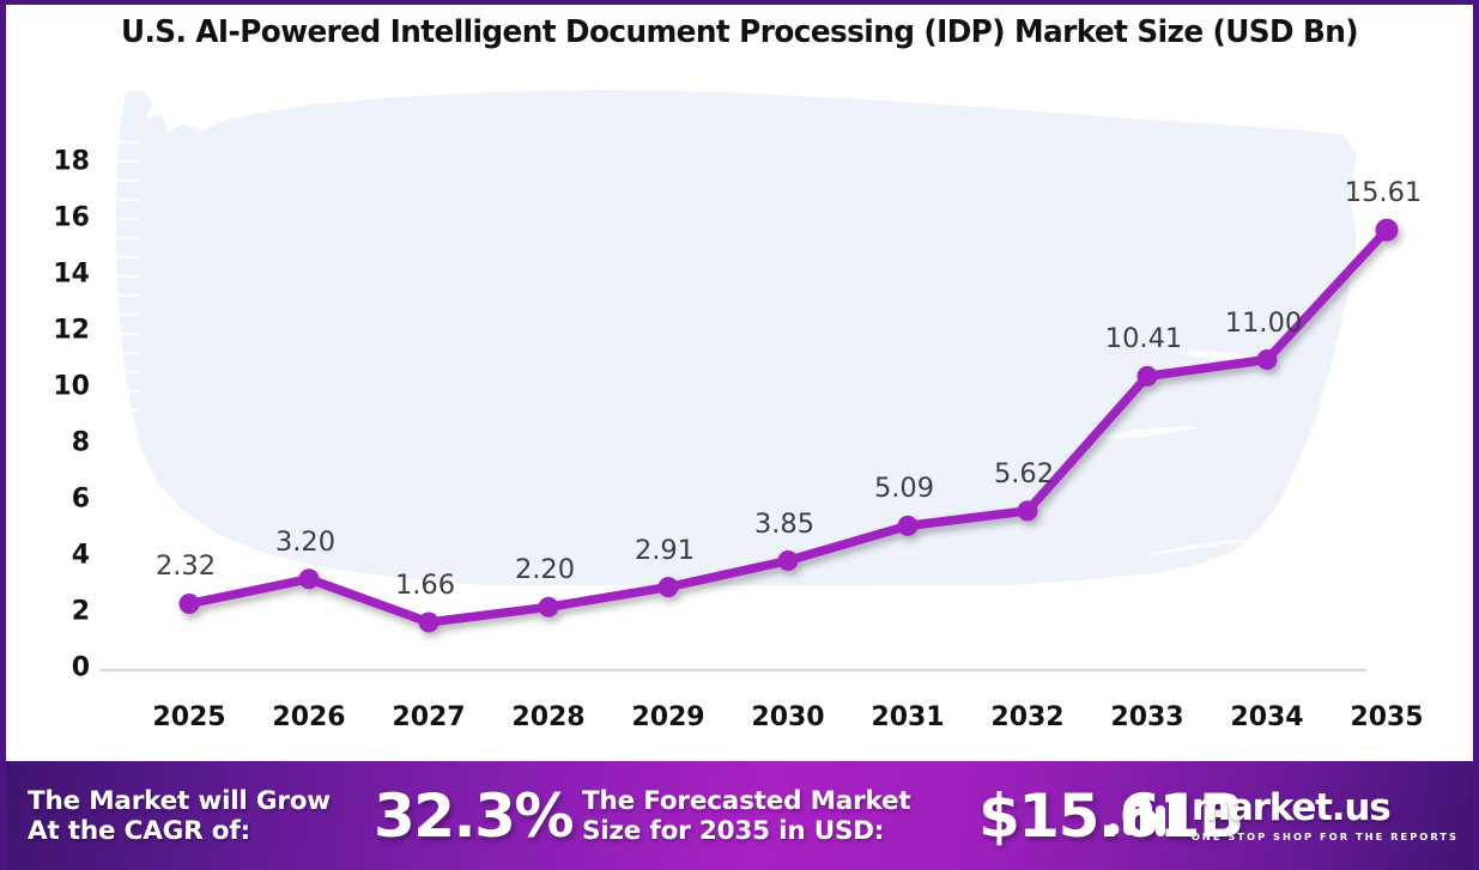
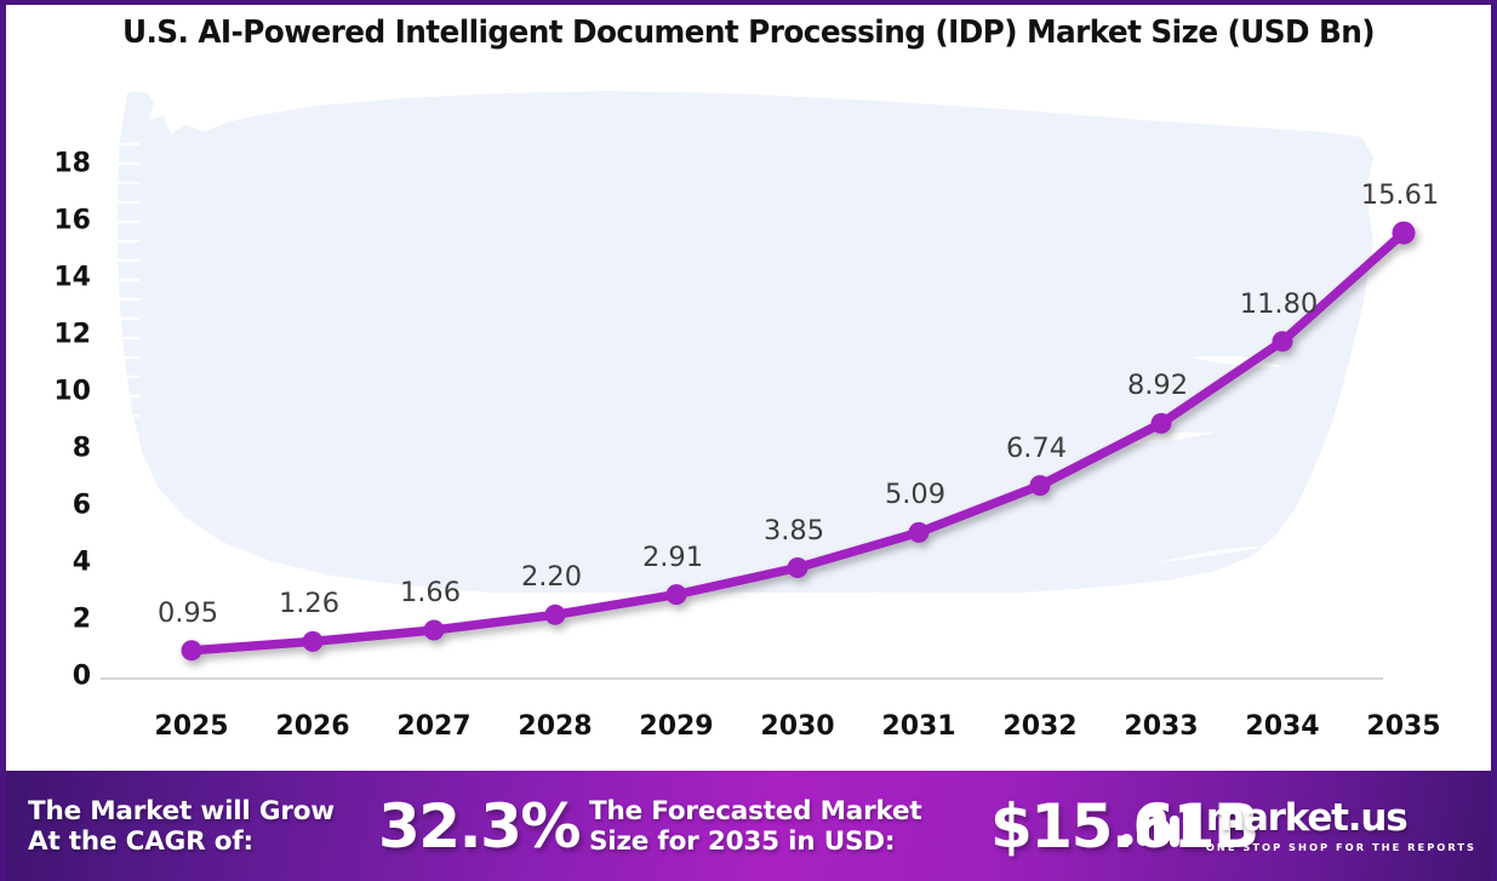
2025: 2.32 -> 0.95
2026: 3.20 -> 1.26
2032: 5.62 -> 6.74
2033: 10.41 -> 8.92
2034: 11.00 -> 11.80
